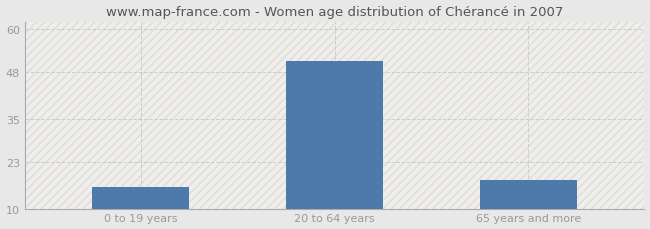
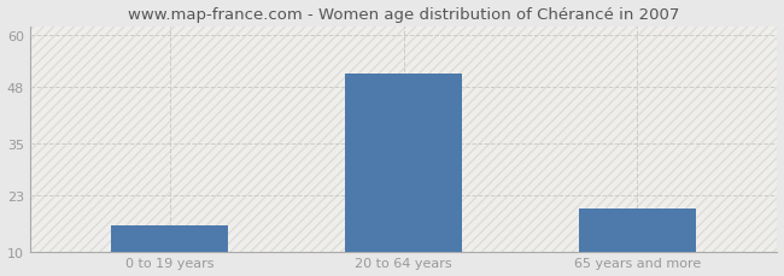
65 years and more: 18 -> 20
